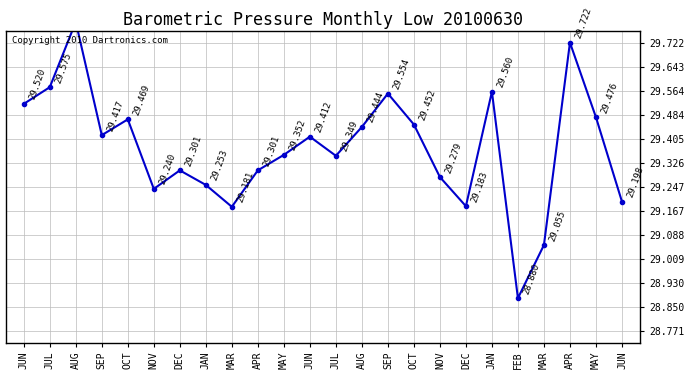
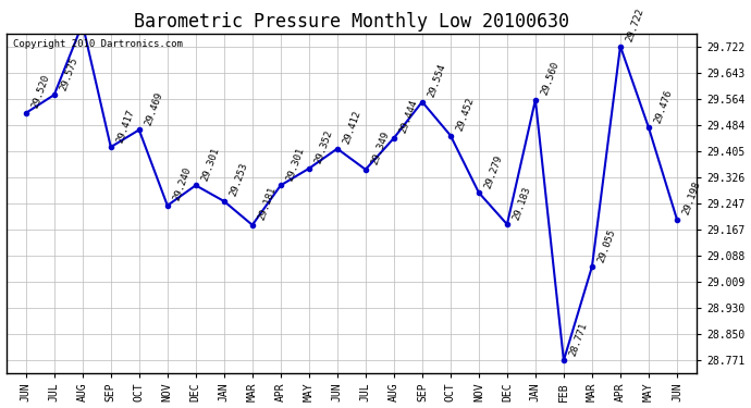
FEB: 28.880 -> 28.771
